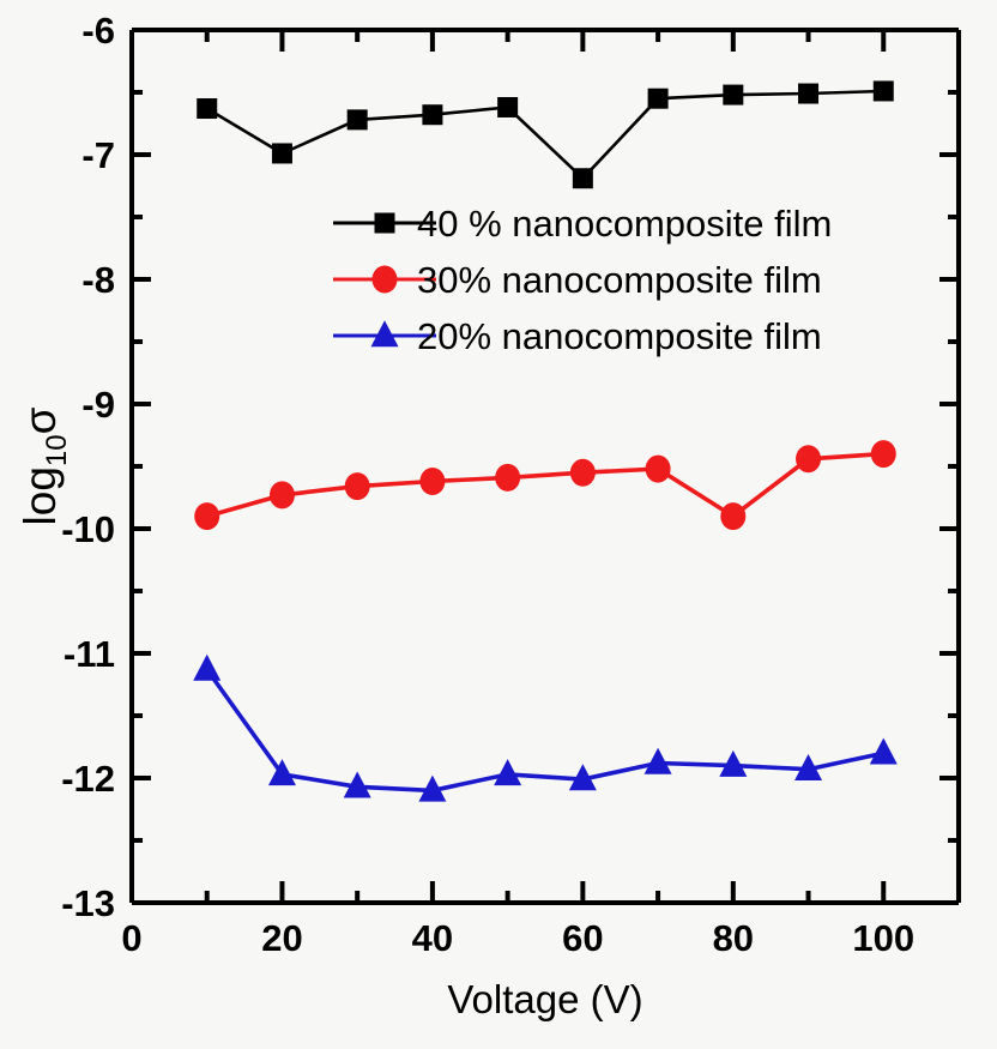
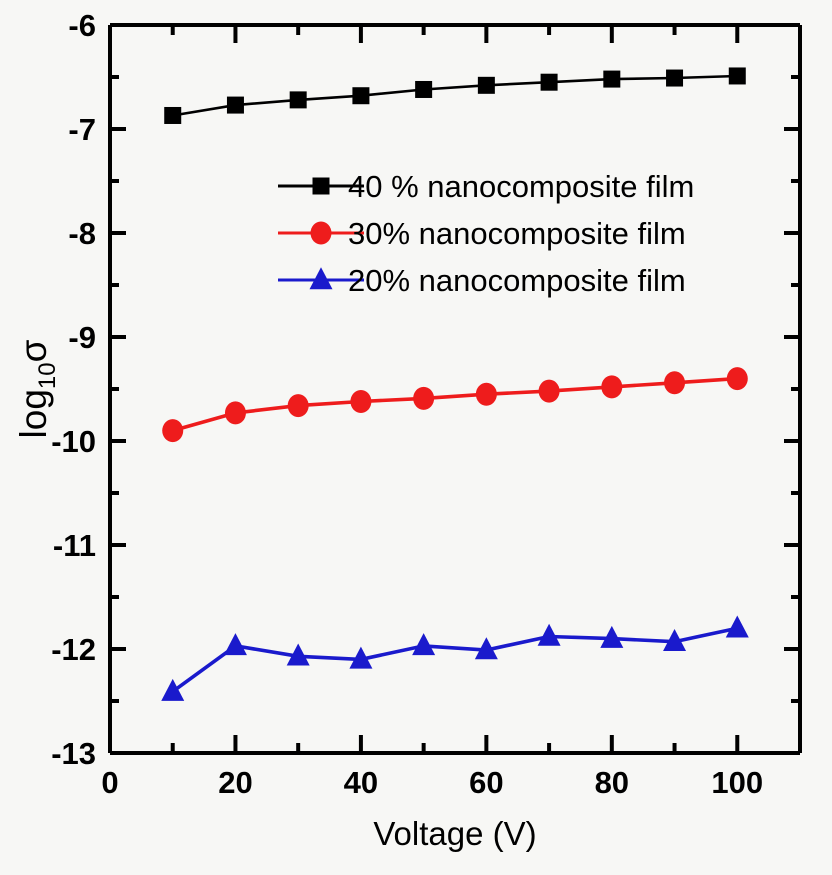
40 % nanocomposite film/10: -6.63 -> -6.87
20% nanocomposite film/10: -11.13 -> -12.41
40 % nanocomposite film/20: -6.99 -> -6.77
40 % nanocomposite film/60: -7.19 -> -6.58
30% nanocomposite film/80: -9.90 -> -9.48
